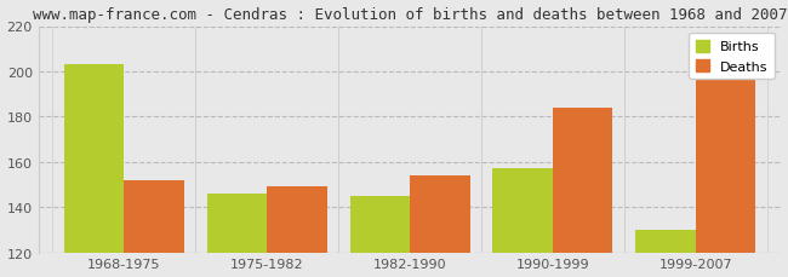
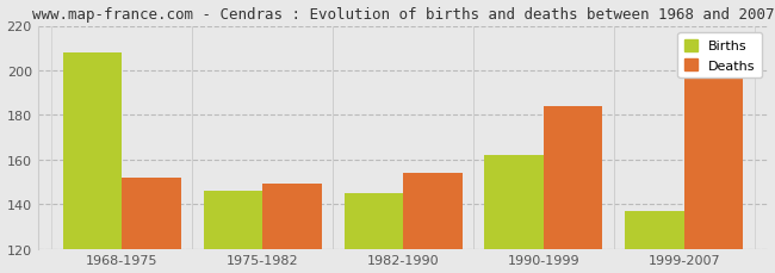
Births/1968-1975: 203 -> 208
Births/1990-1999: 157 -> 162
Births/1999-2007: 130 -> 137
